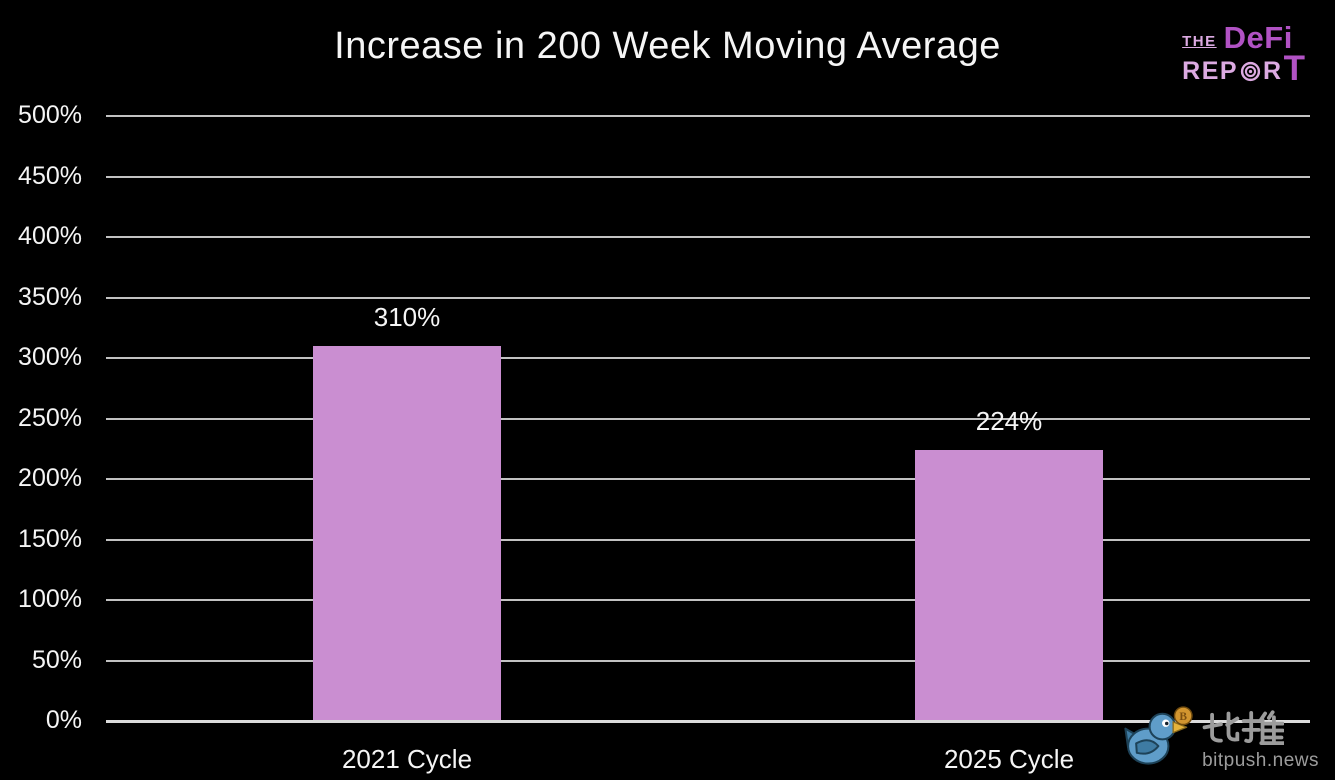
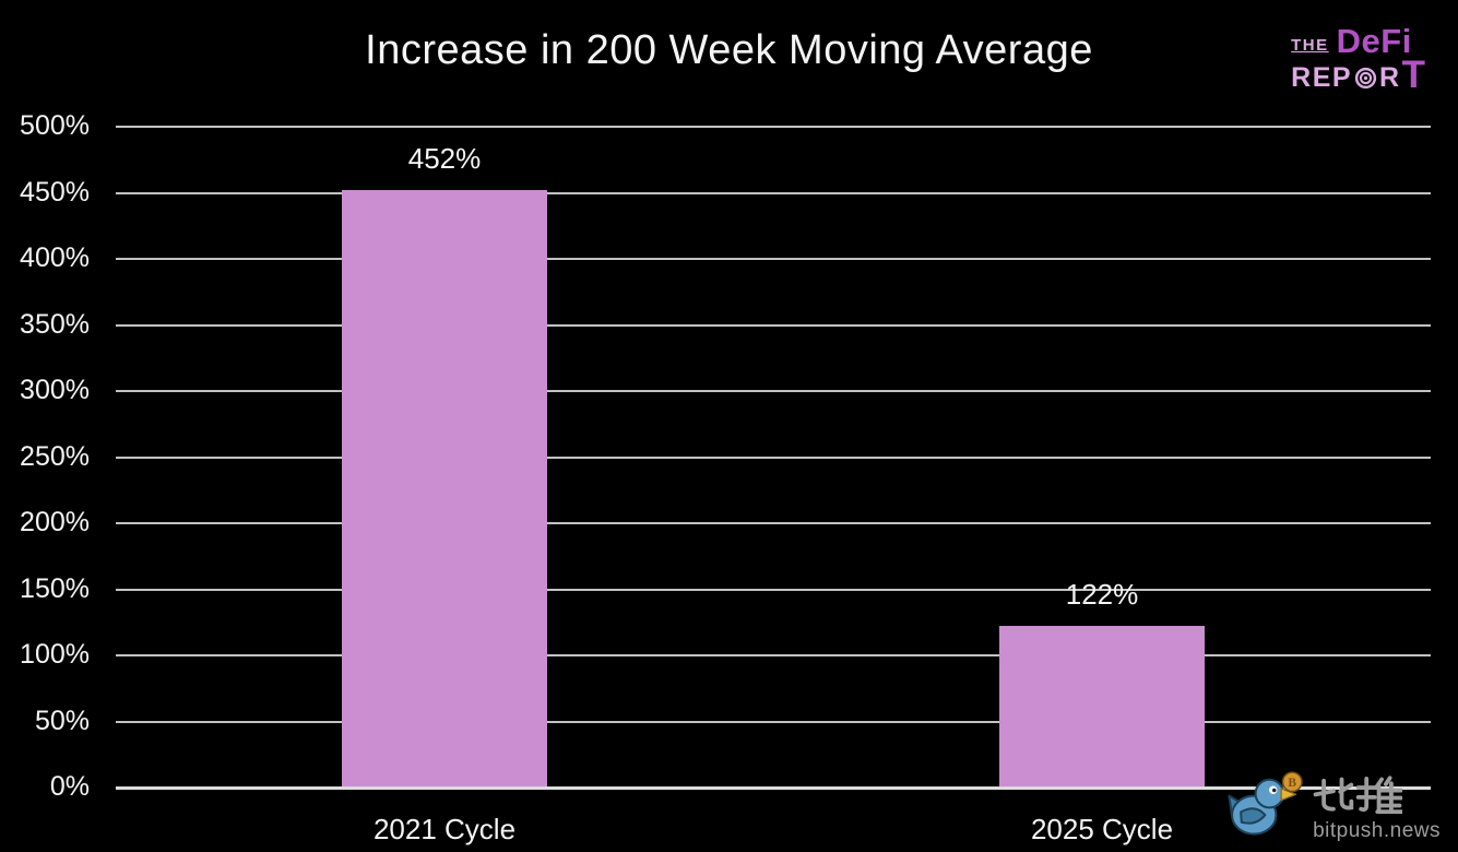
2021 Cycle: 310% -> 452%
2025 Cycle: 224% -> 122%
